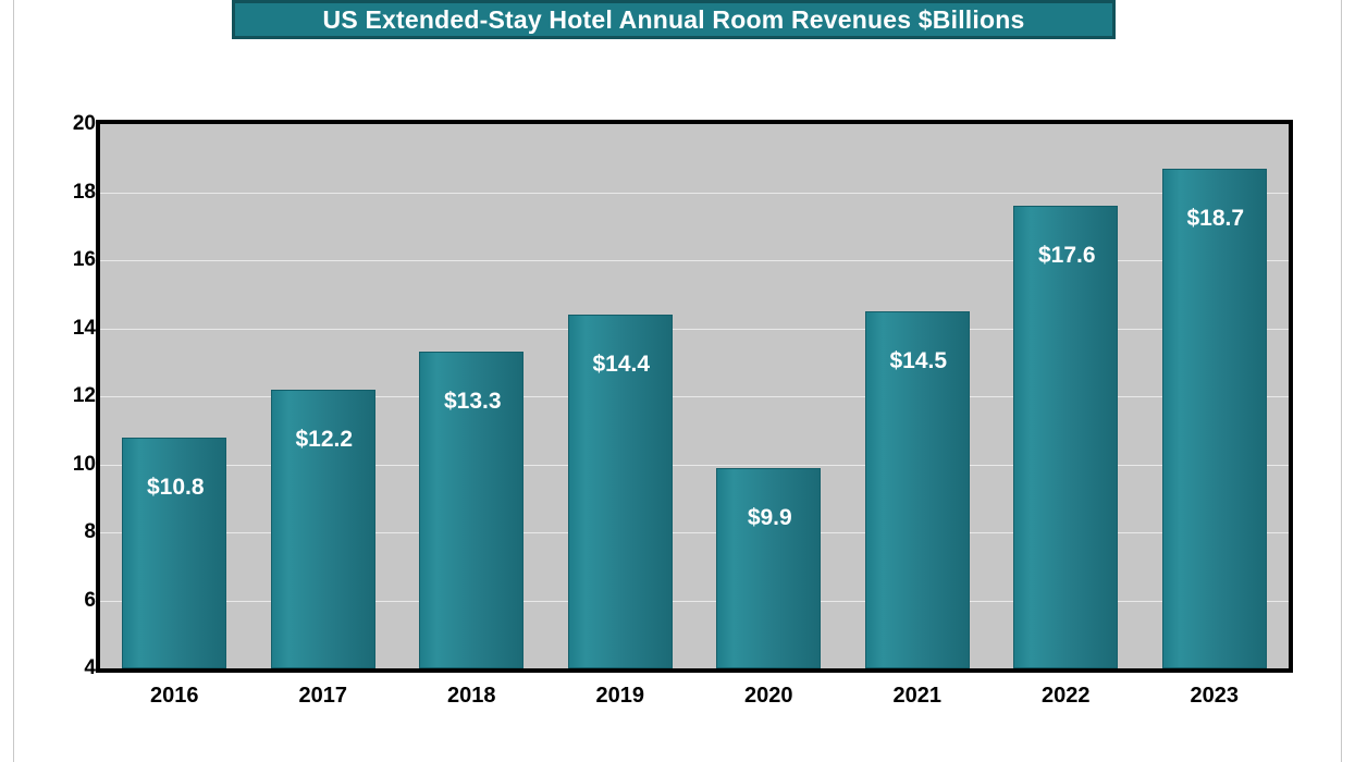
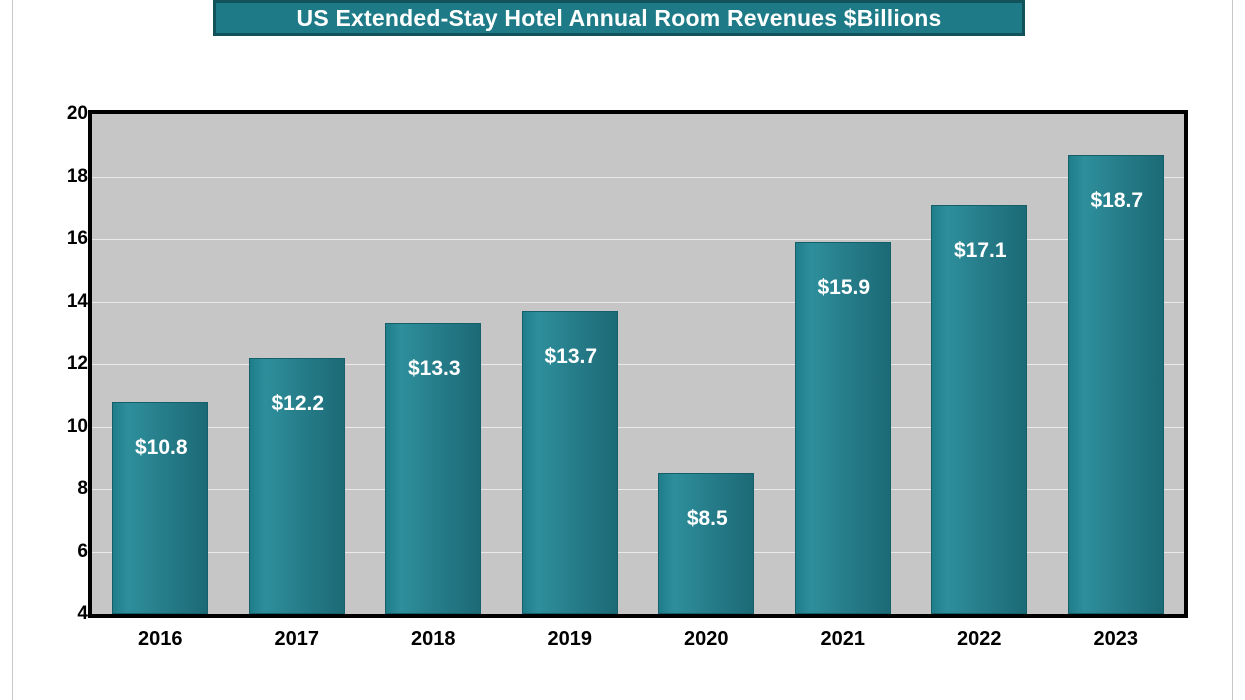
2019: $14.4 -> $13.7
2020: $9.9 -> $8.5
2021: $14.5 -> $15.9
2022: $17.6 -> $17.1
